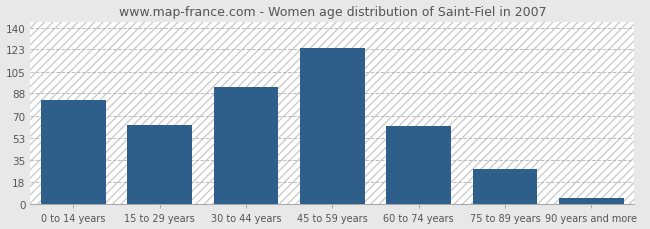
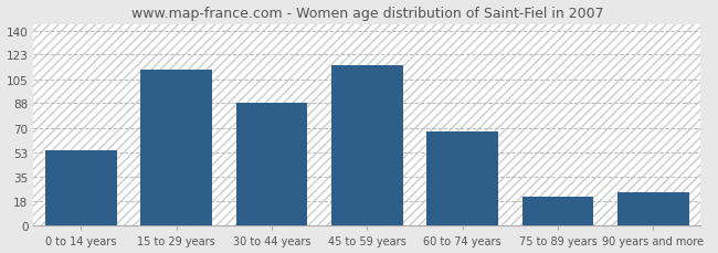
0 to 14 years: 83 -> 54
15 to 29 years: 63 -> 112
30 to 44 years: 93 -> 88
45 to 59 years: 124 -> 115
60 to 74 years: 62 -> 68
75 to 89 years: 28 -> 21
90 years and more: 5 -> 24
